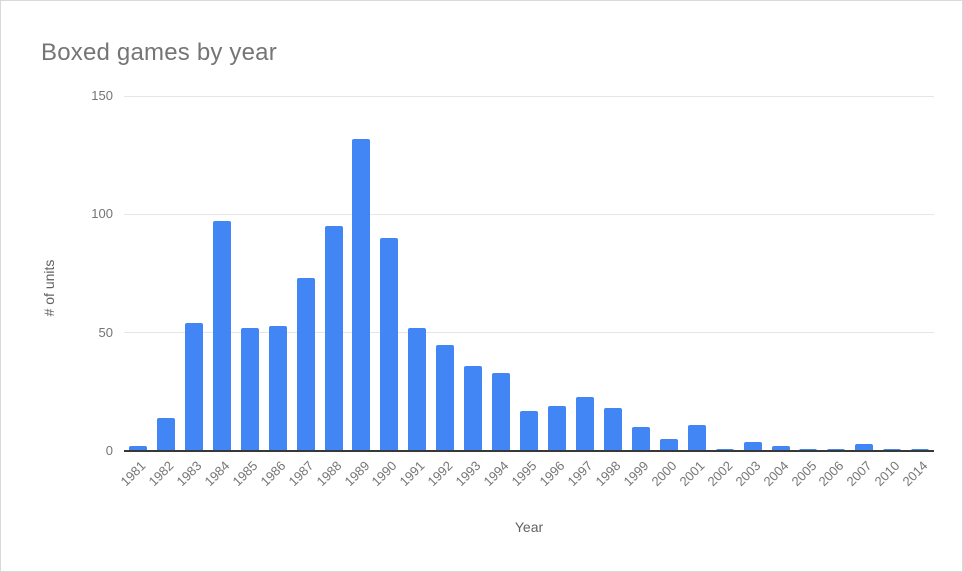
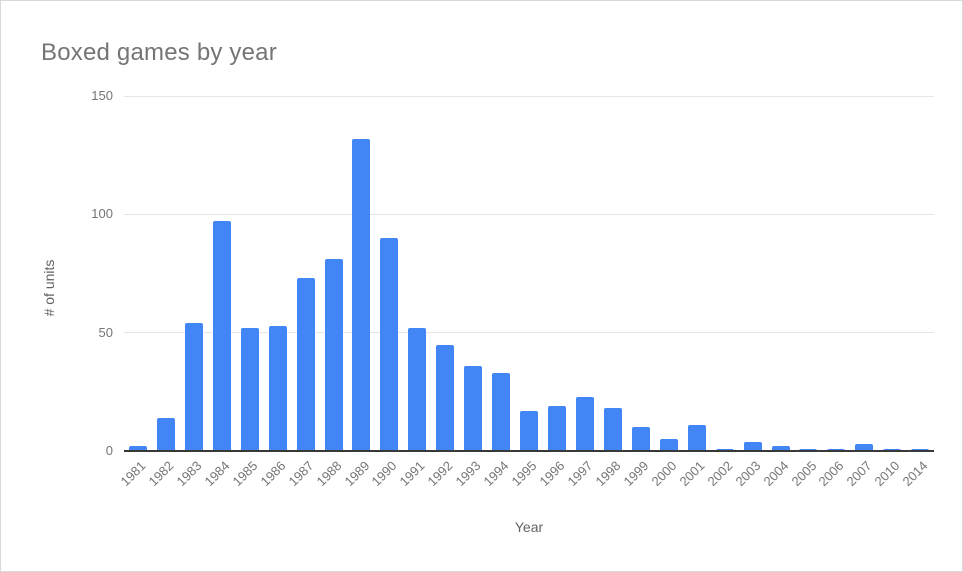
1988: 95 -> 81
